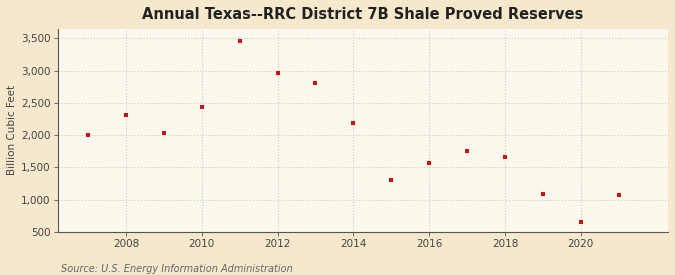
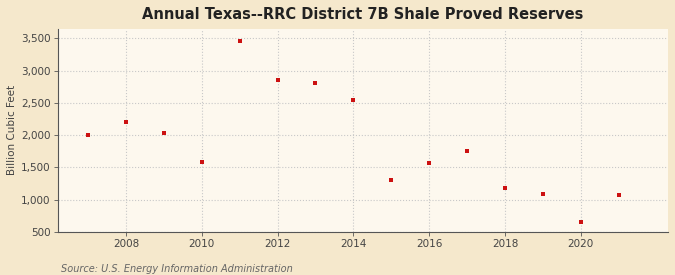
2008: 2,300 -> 2,200
2010: 2,440 -> 1,580
2012: 2,960 -> 2,860
2014: 2,190 -> 2,540
2018: 1,660 -> 1,180
